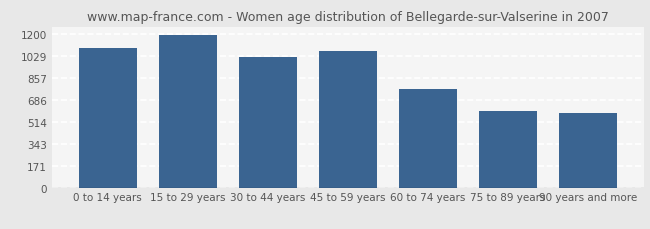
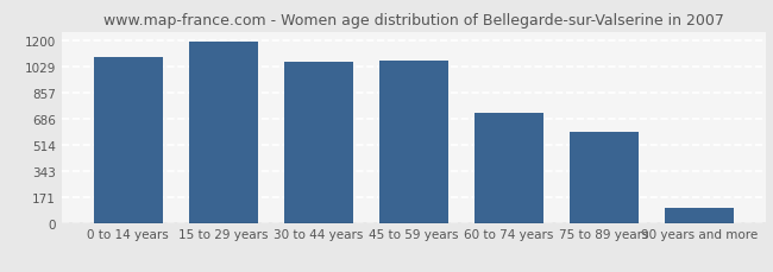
30 to 44 years: 1020 -> 1060
60 to 74 years: 770 -> 730
90 years and more: 580 -> 100
